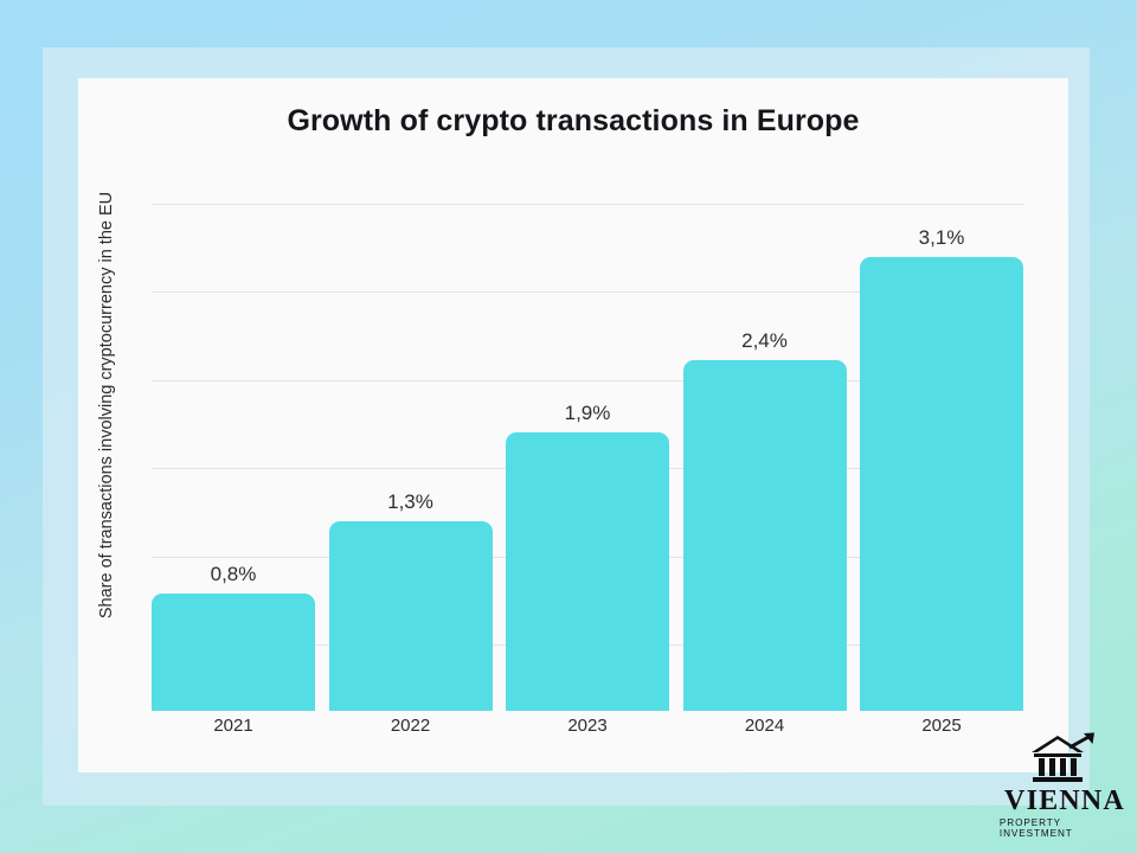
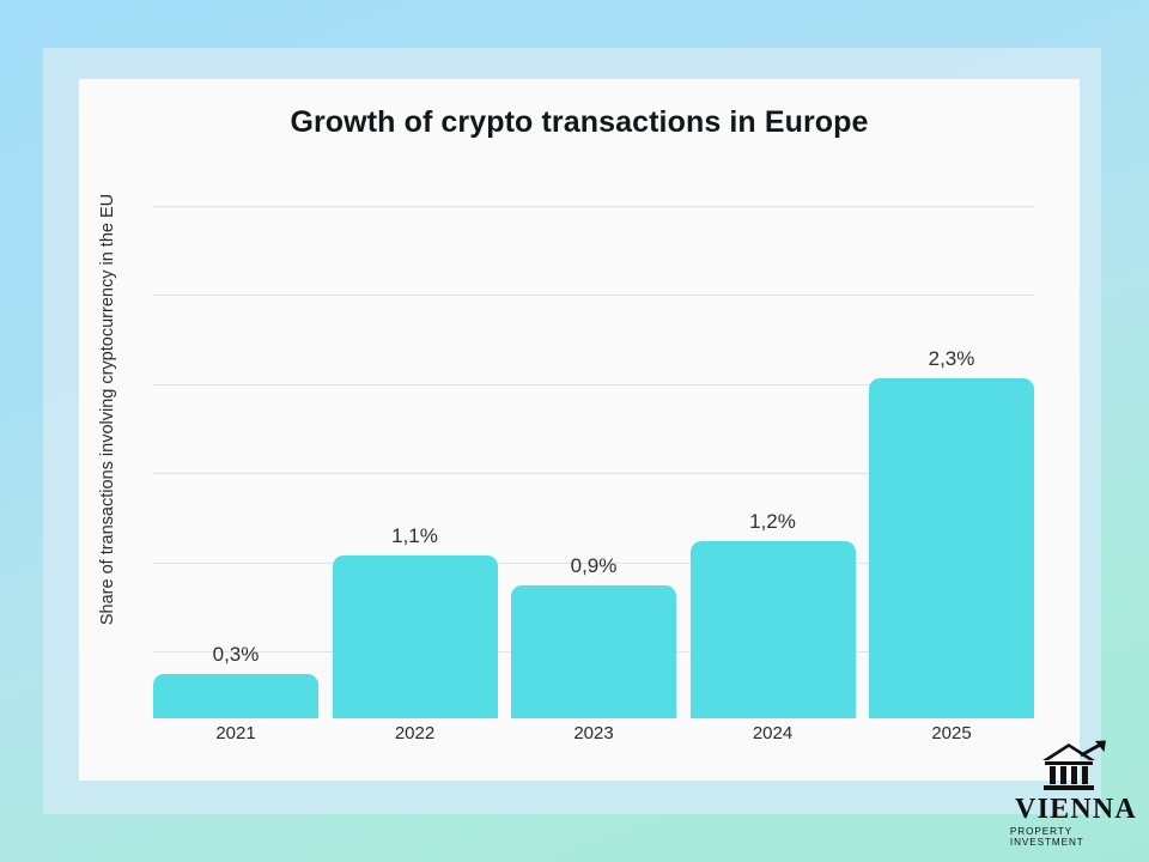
2021: 0,8% -> 0,3%
2022: 1,3% -> 1,1%
2023: 1,9% -> 0,9%
2024: 2,4% -> 1,2%
2025: 3,1% -> 2,3%
